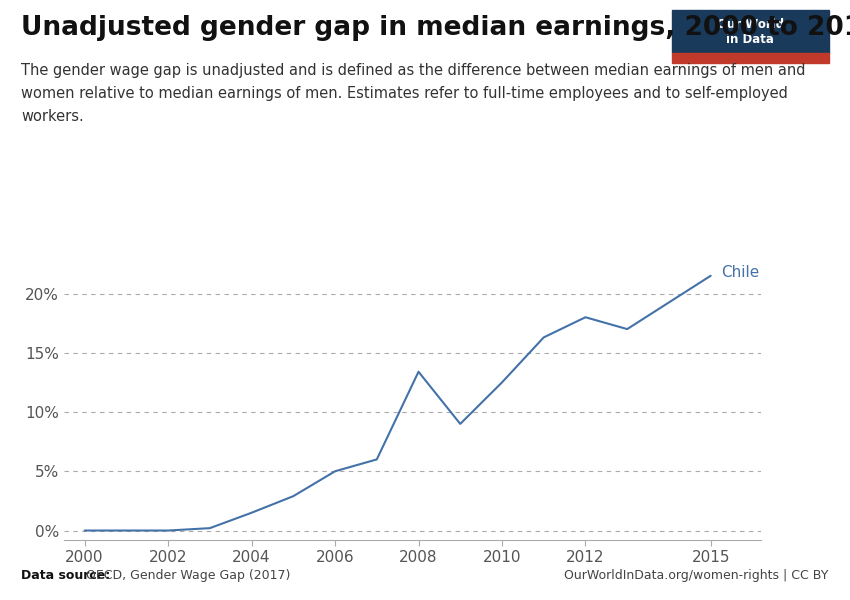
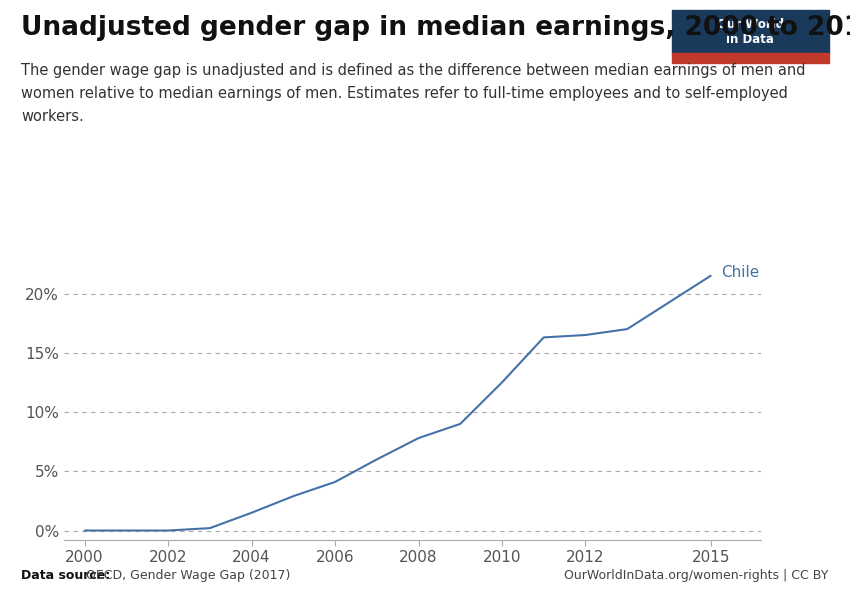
2006: 5.0% -> 4.1%
2008: 13.4% -> 7.8%
2012: 18.0% -> 16.5%
